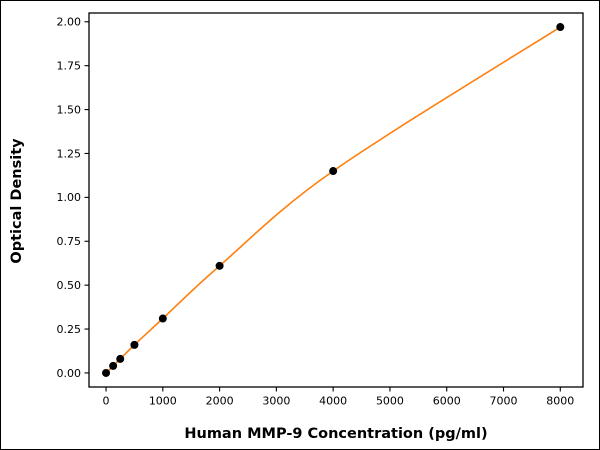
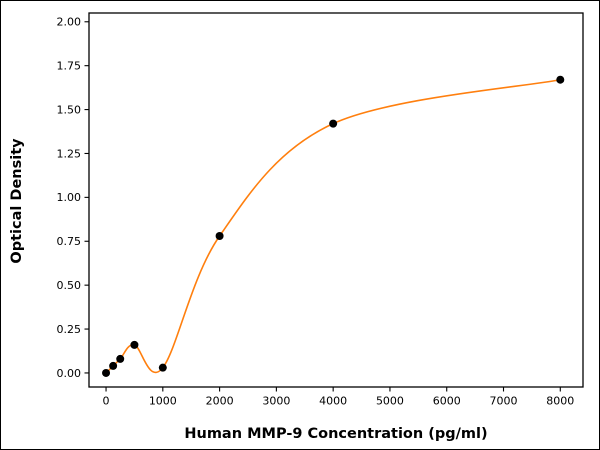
1000: 0.31 -> 0.03
2000: 0.61 -> 0.78
4000: 1.15 -> 1.42
8000: 1.97 -> 1.67
